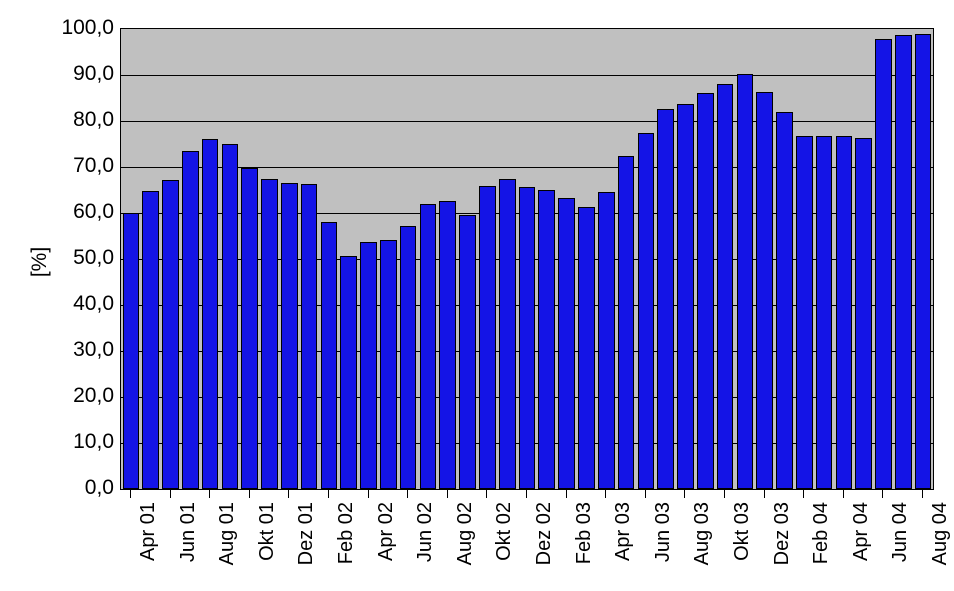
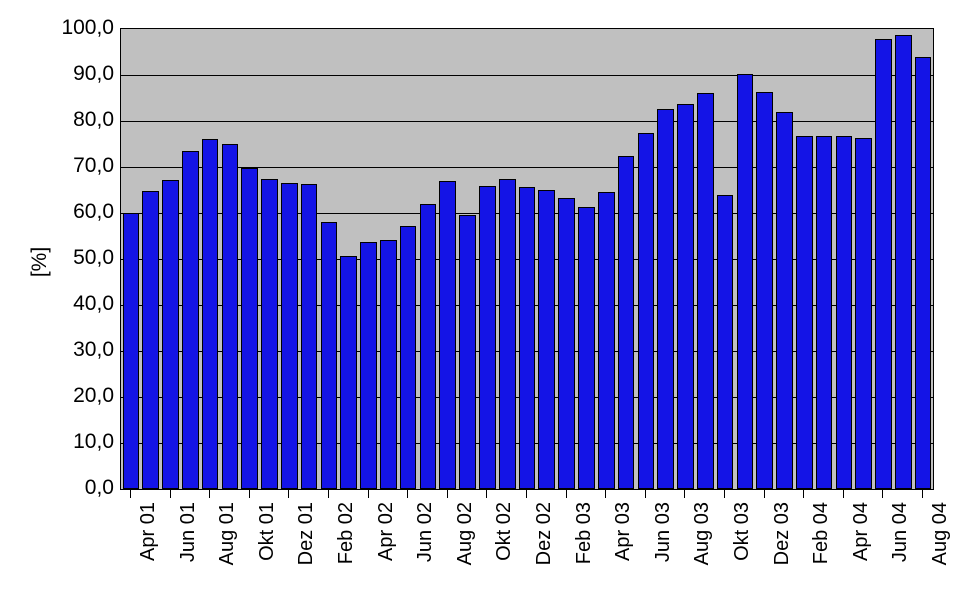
Aug 02: 63 -> 67
Okt 03: 88 -> 64
Aug 04: 99 -> 94
